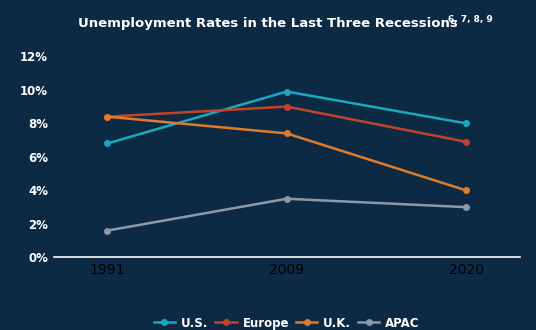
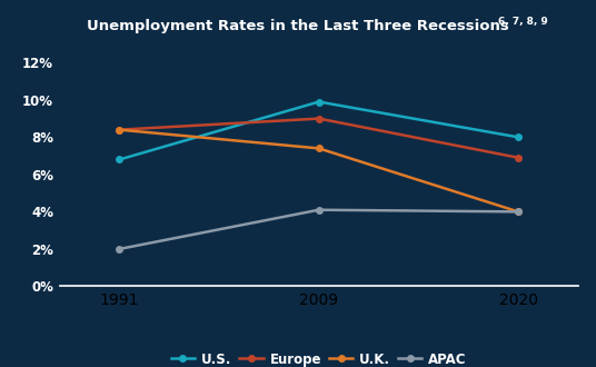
APAC/1991: 1.6% -> 2.0%
APAC/2009: 3.5% -> 4.1%
APAC/2020: 3.0% -> 4.0%
